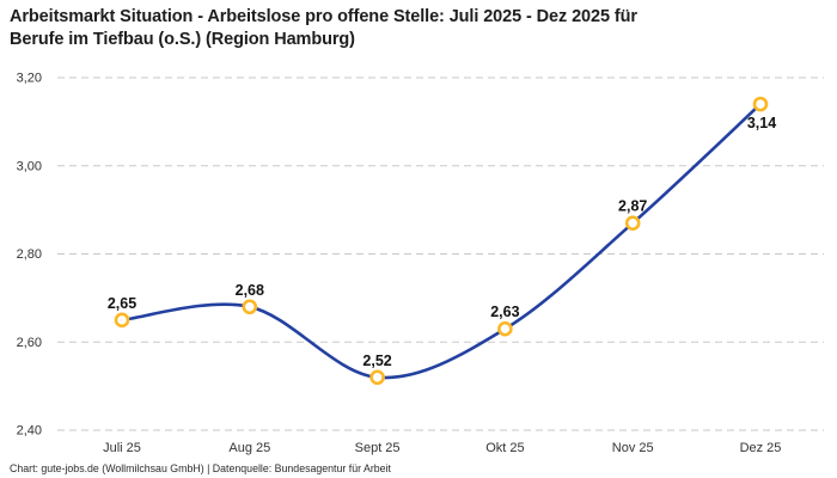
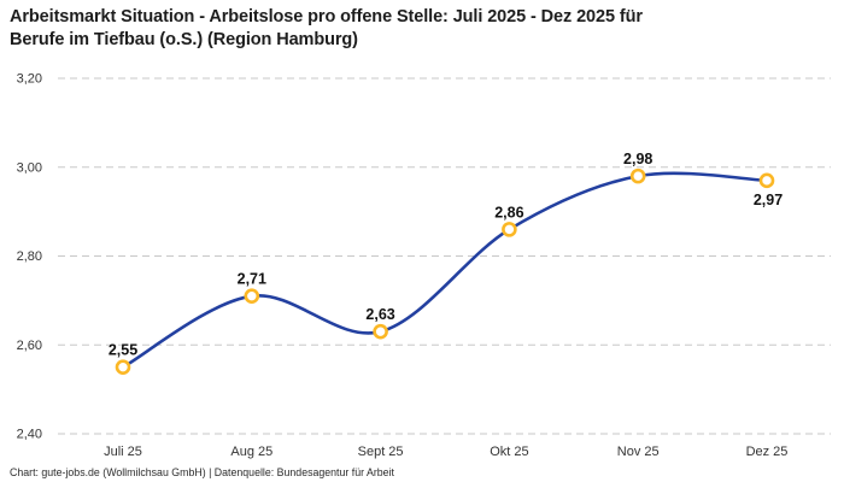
Juli 25: 2,65 -> 2,55
Aug 25: 2,68 -> 2,71
Sept 25: 2,52 -> 2,63
Okt 25: 2,63 -> 2,86
Nov 25: 2,87 -> 2,98
Dez 25: 3,14 -> 2,97
